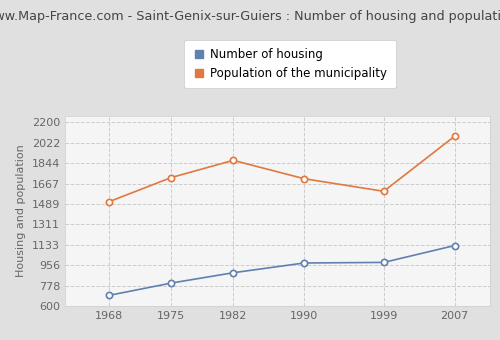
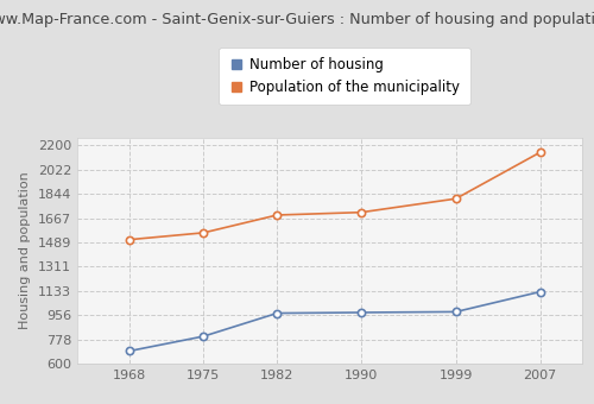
Population of the municipality/1975: 1720 -> 1560
Number of housing/1982: 890 -> 970
Population of the municipality/1982: 1870 -> 1690
Population of the municipality/1999: 1600 -> 1810
Population of the municipality/2007: 2080 -> 2150
